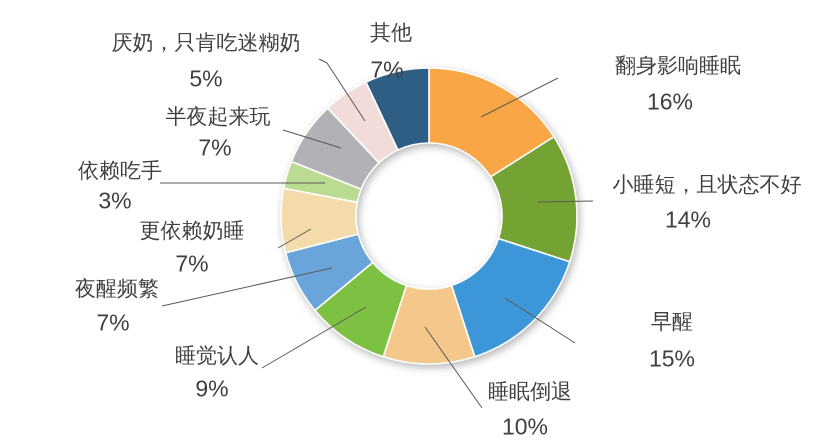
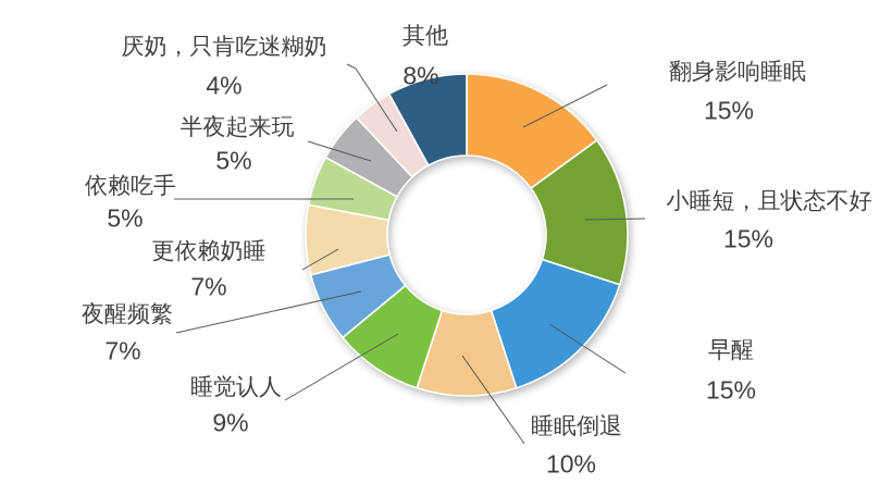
翻身影响睡眠: 16% -> 15%
小睡短，且状态不好: 14% -> 15%
依赖吃手: 3% -> 5%
半夜起来玩: 7% -> 5%
厌奶，只肯吃迷糊奶: 5% -> 4%
其他: 7% -> 8%
